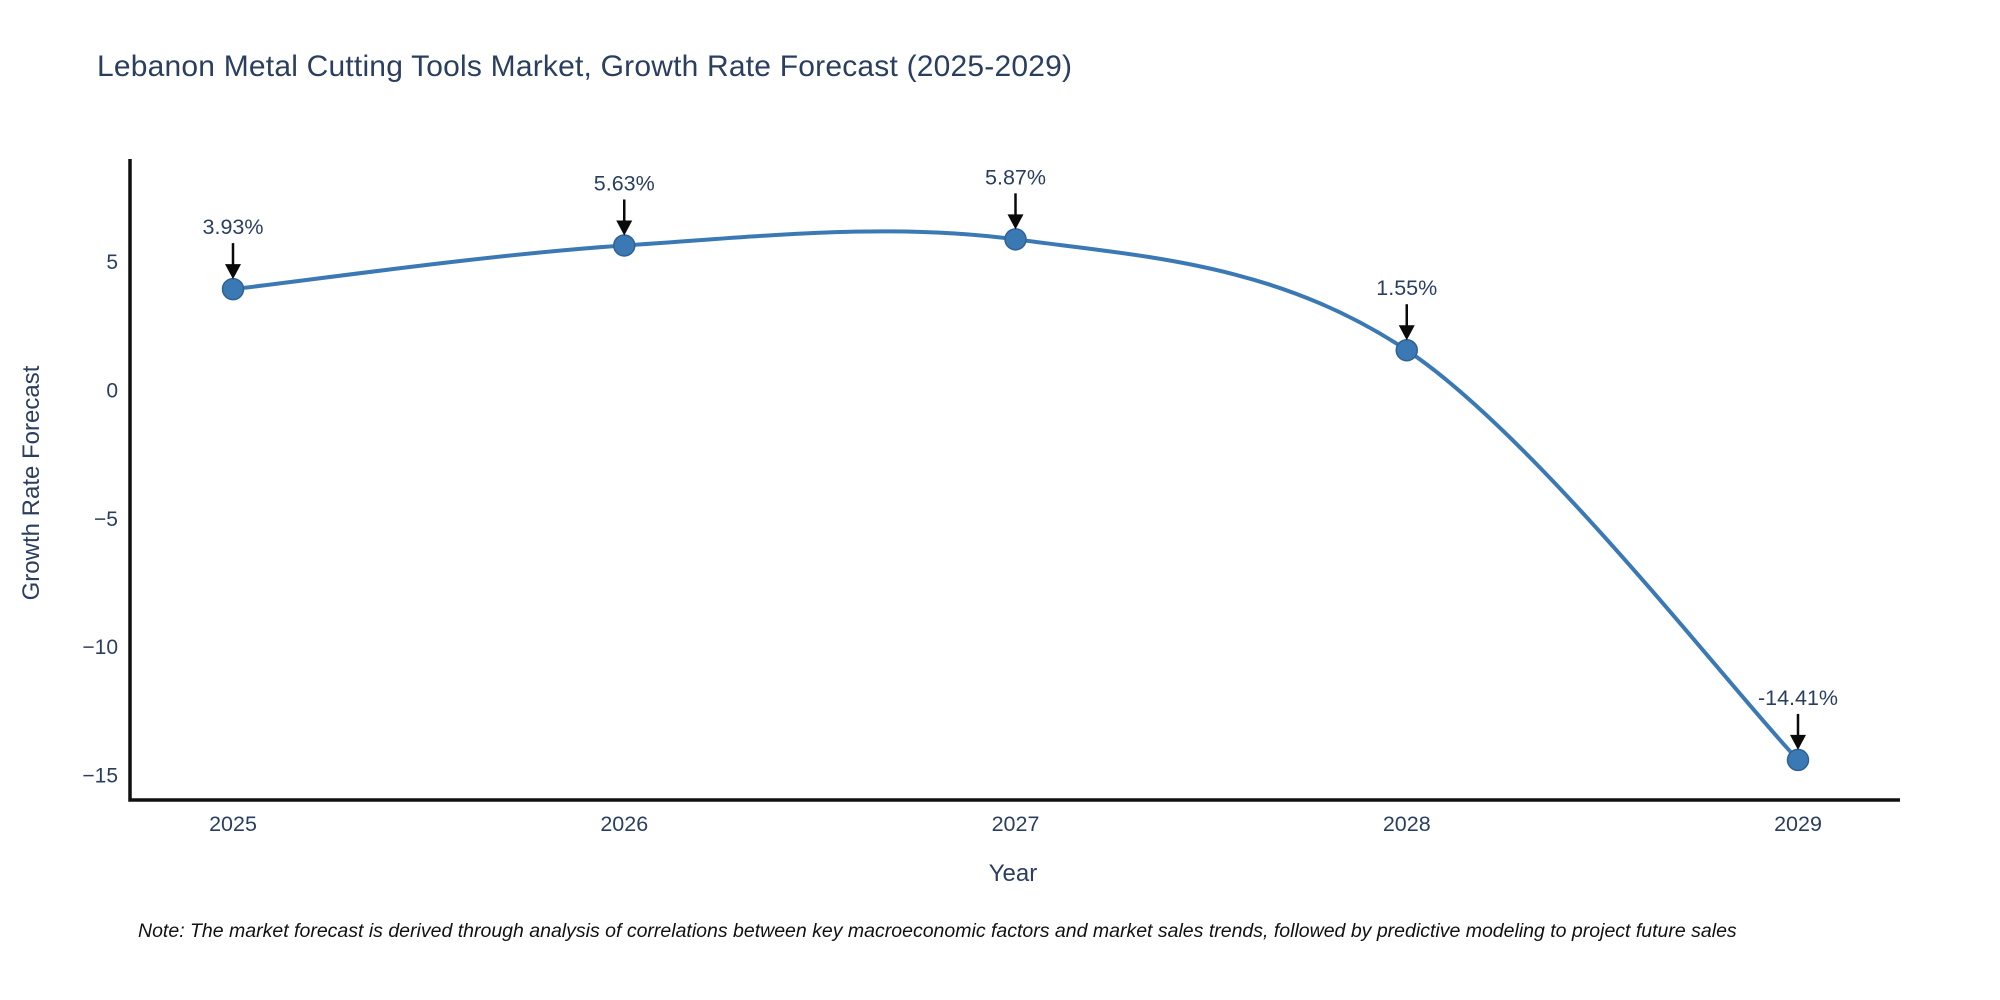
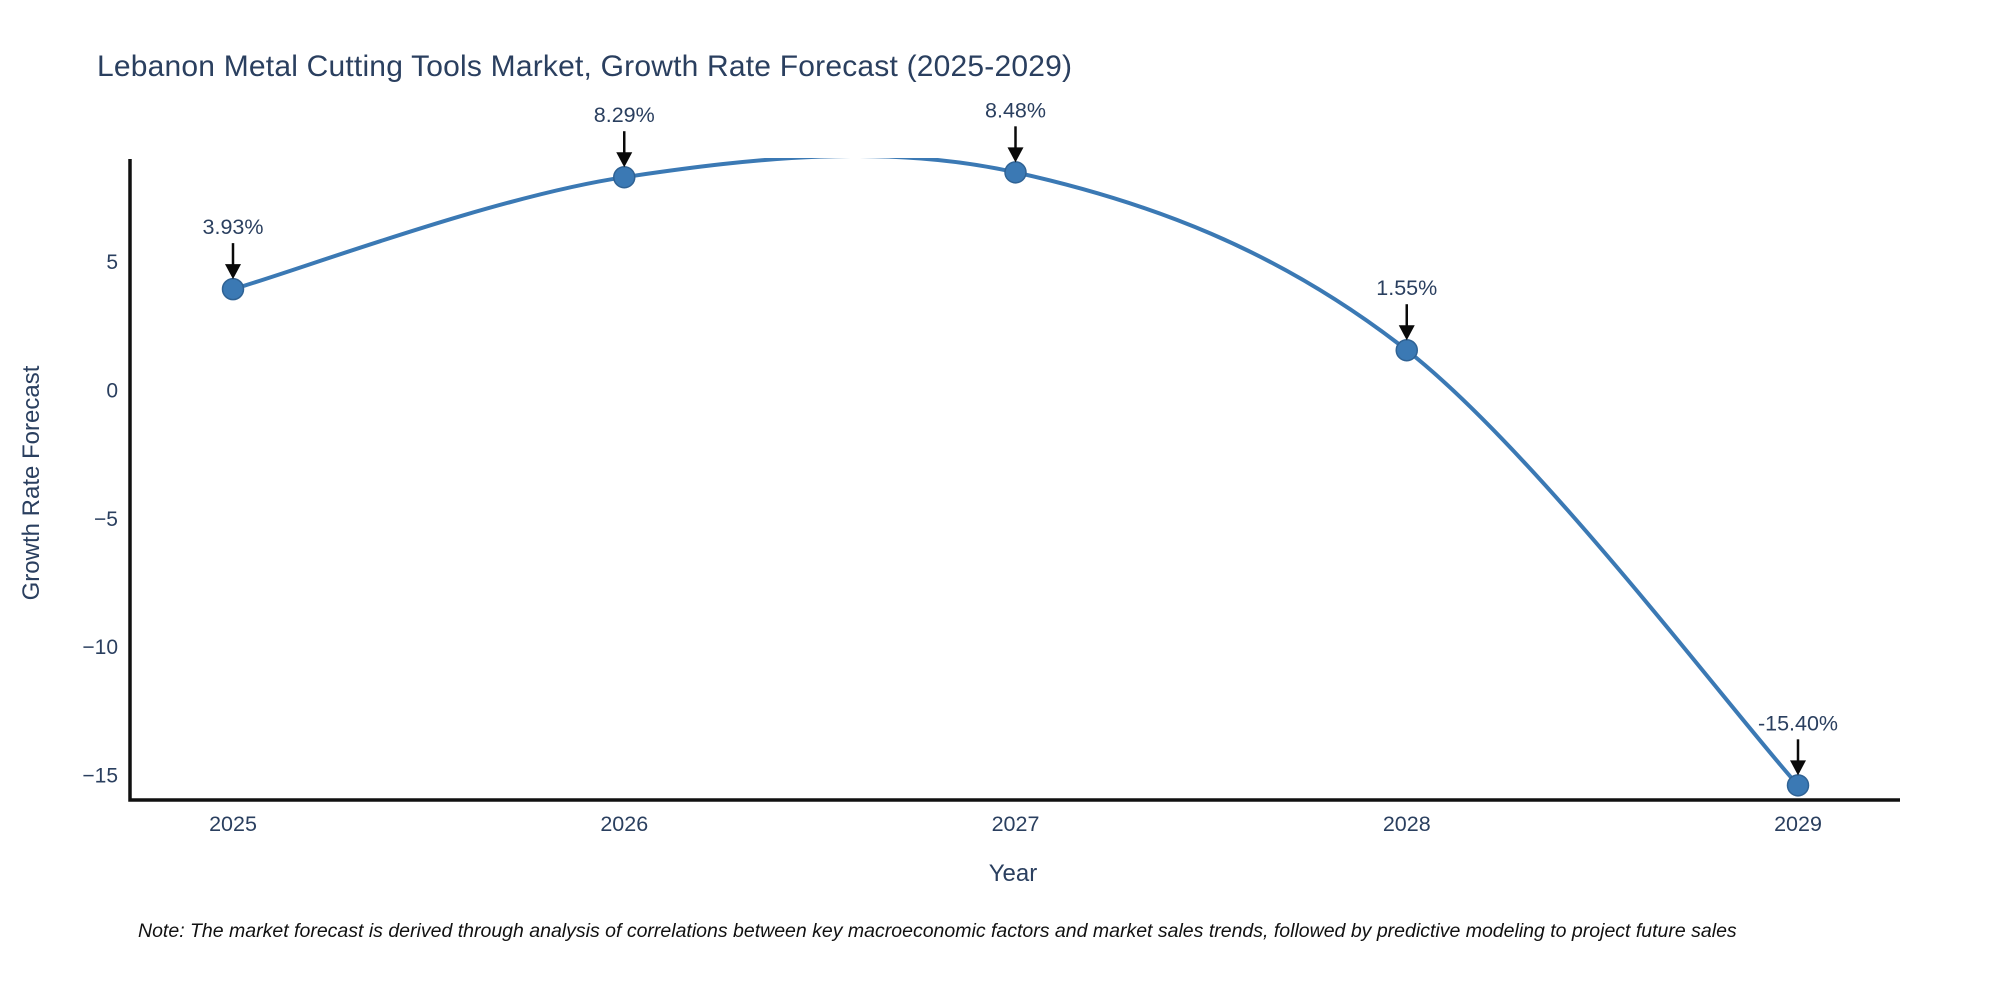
2026: 5.63% -> 8.29%
2027: 5.87% -> 8.48%
2029: -14.41% -> -15.40%
